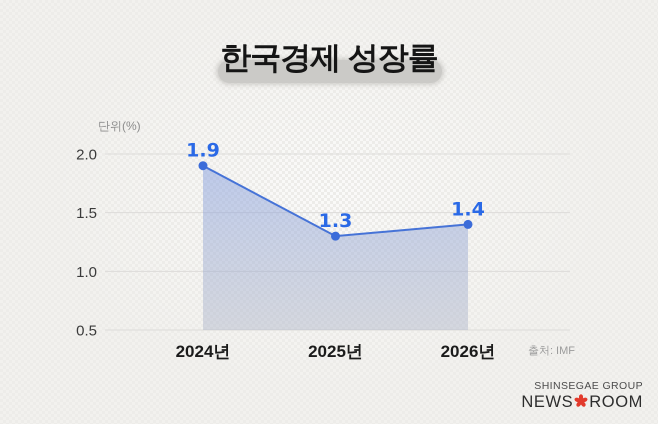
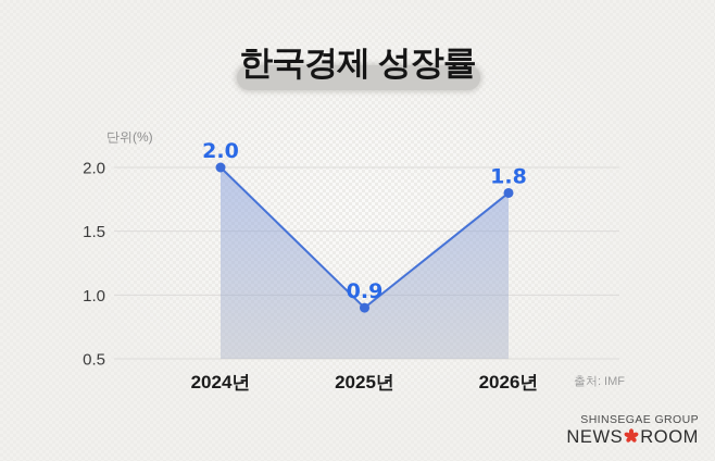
2024년: 1.9 -> 2.0
2025년: 1.3 -> 0.9
2026년: 1.4 -> 1.8
